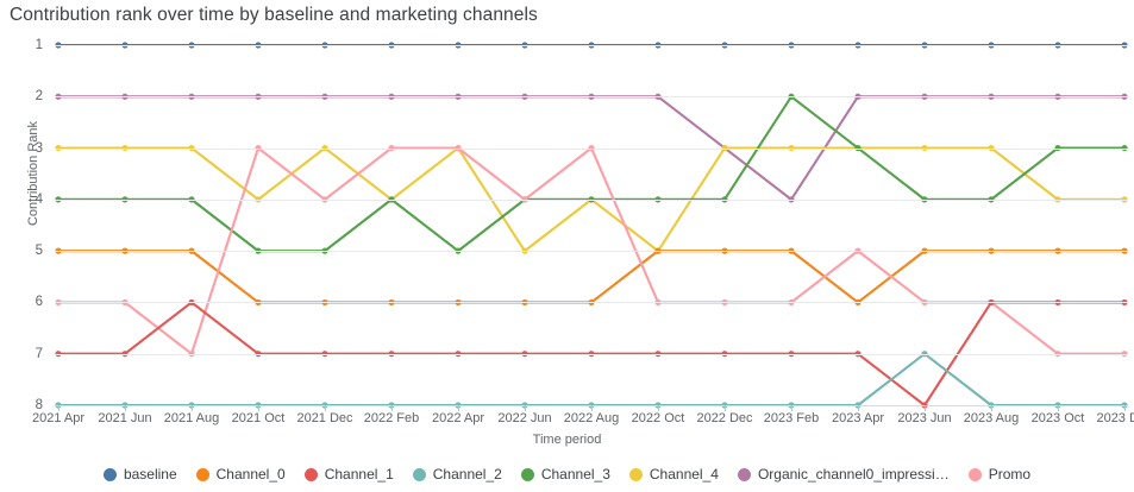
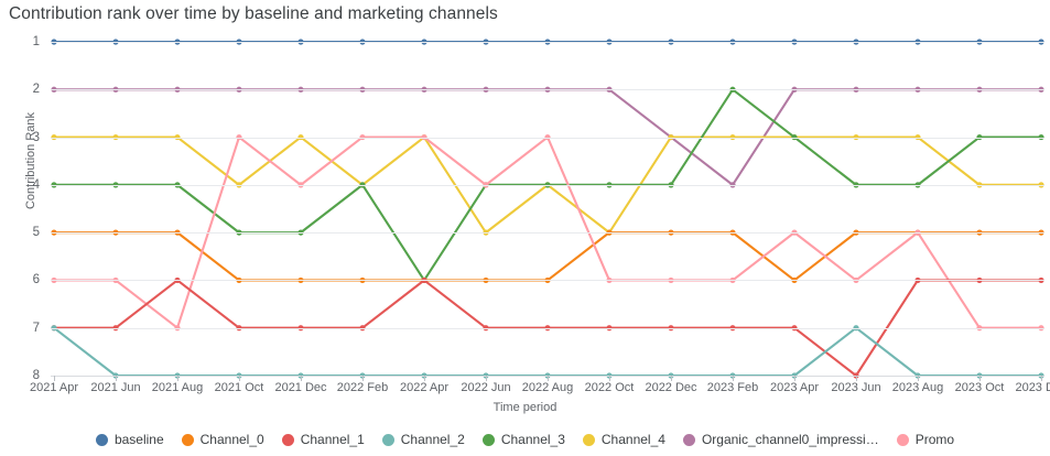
Channel_2/2021 Apr: 8 -> 7
Channel_3/2022 Apr: 5 -> 6
Channel_1/2022 Apr: 7 -> 6
Promo/2023 Aug: 6 -> 5
